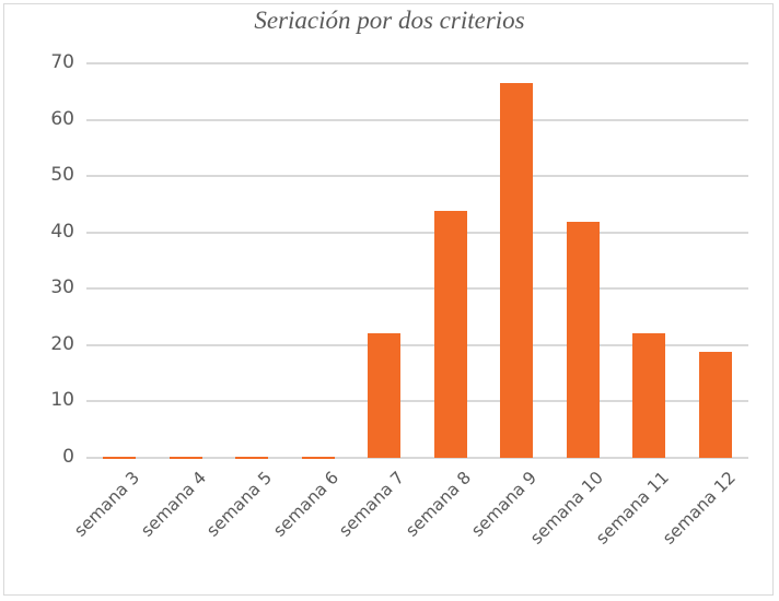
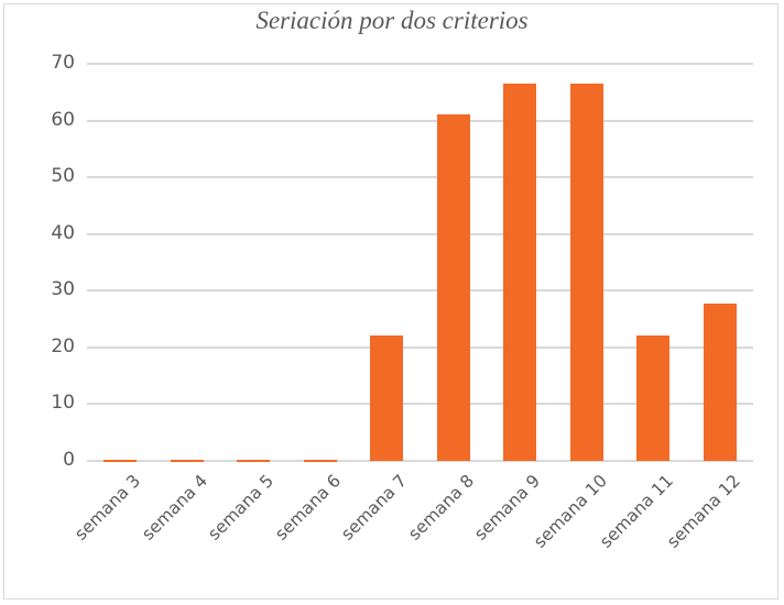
semana 8: 44 -> 61
semana 10: 42 -> 67
semana 12: 19 -> 28
